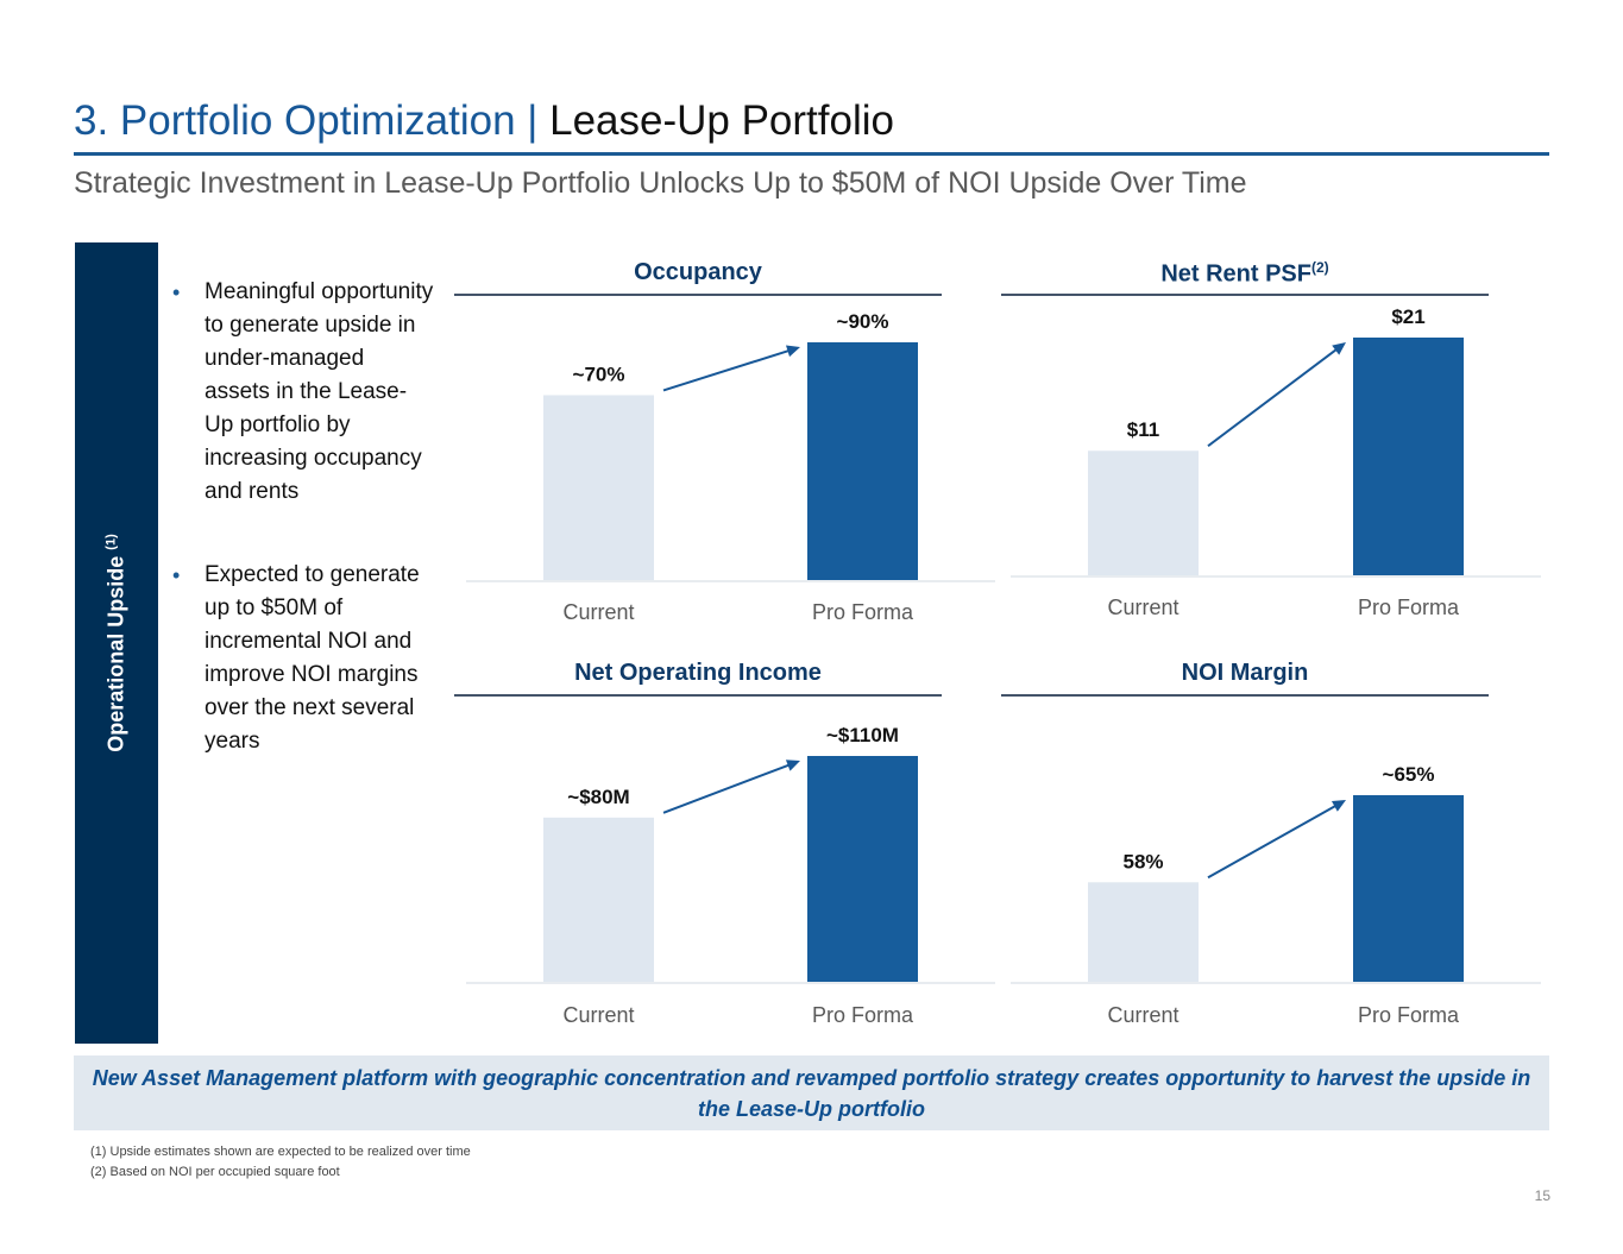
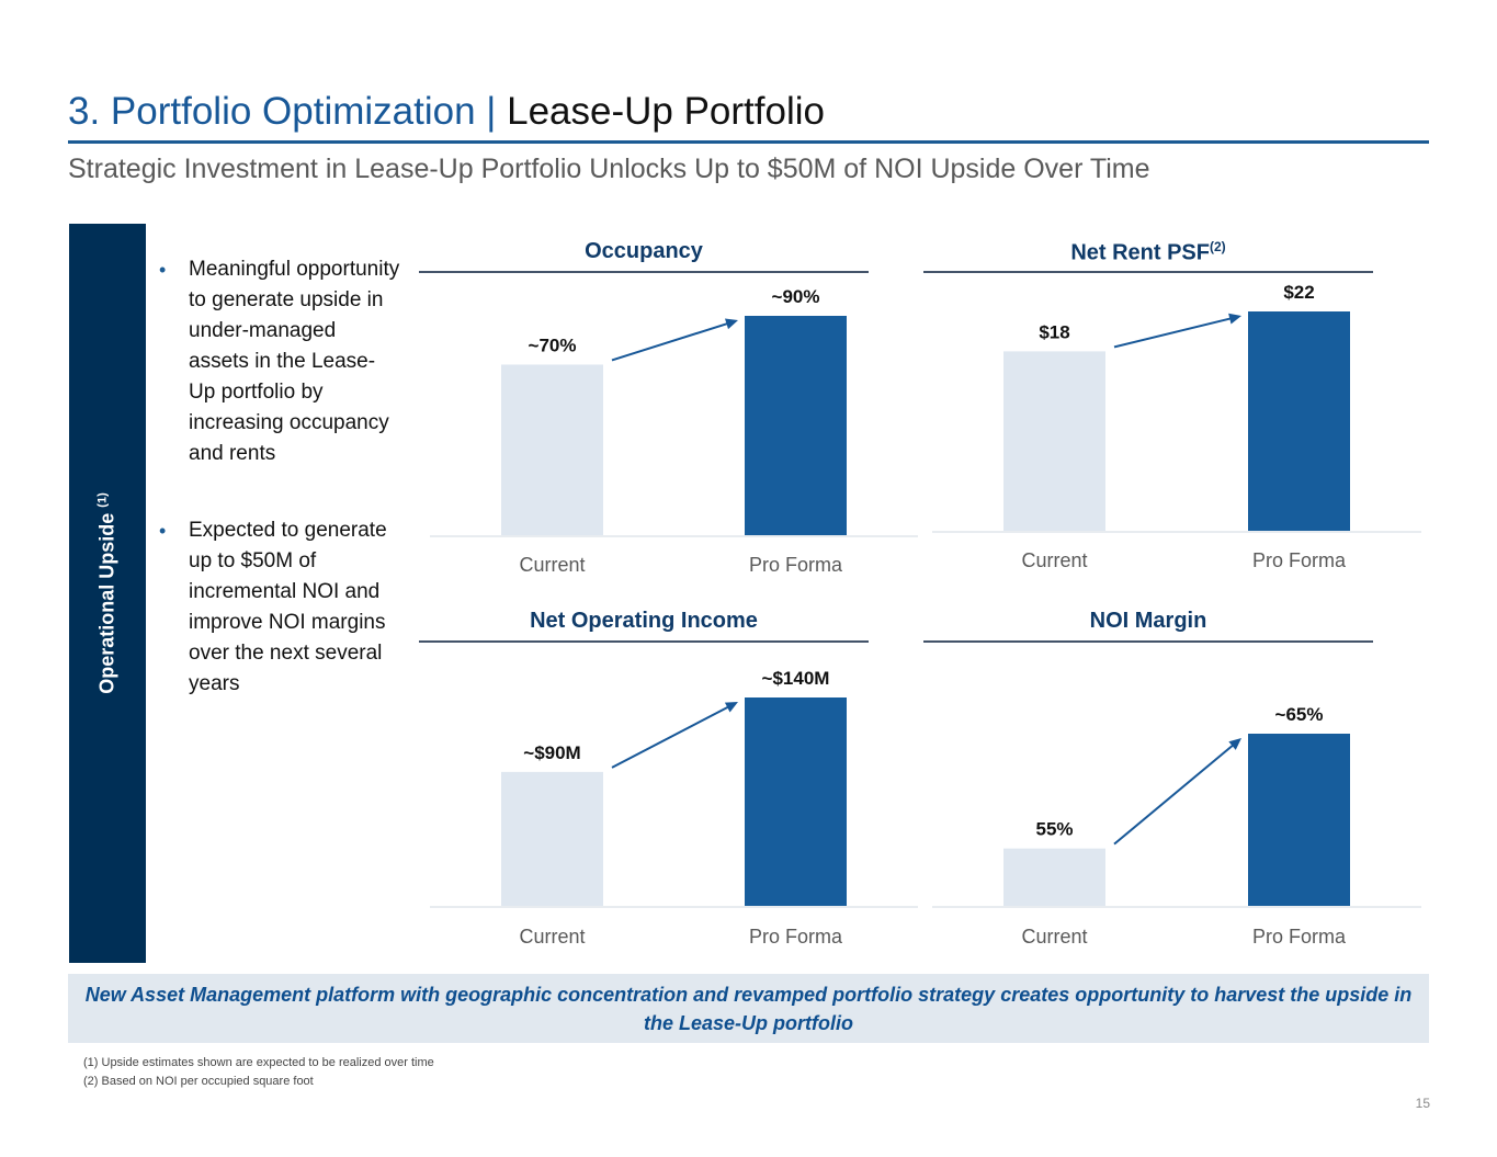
Net Rent PSF/Current: $11 -> $18
Net Rent PSF/Pro Forma: $21 -> $22
Net Operating Income/Current: 80 -> 90
Net Operating Income/Pro Forma: 110 -> 140
NOI Margin/Current: 58% -> 55%
